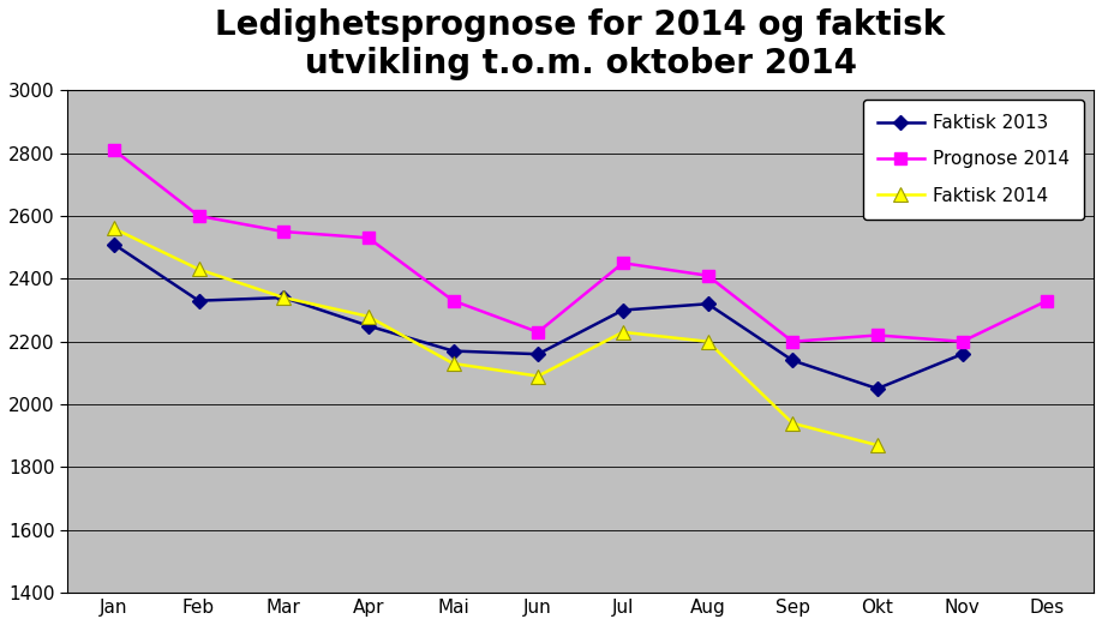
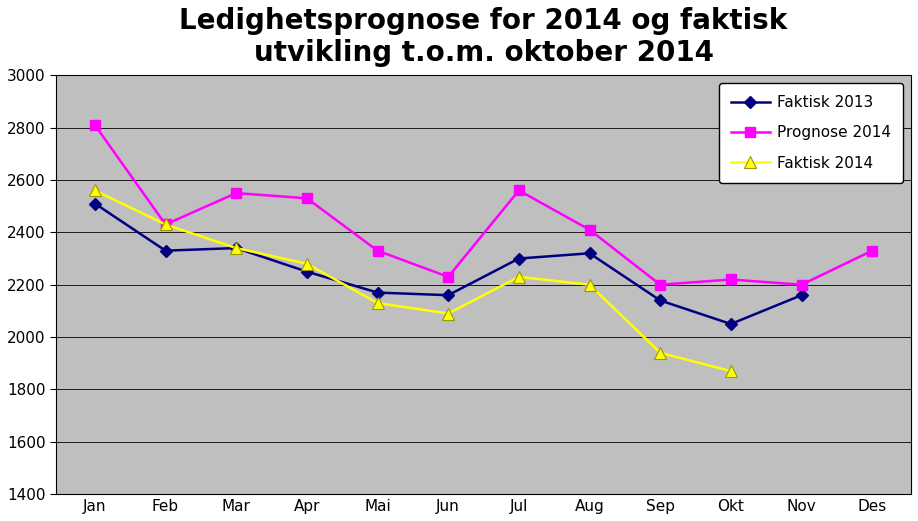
Prognose 2014/Feb: 2600 -> 2430
Prognose 2014/Jul: 2450 -> 2560
